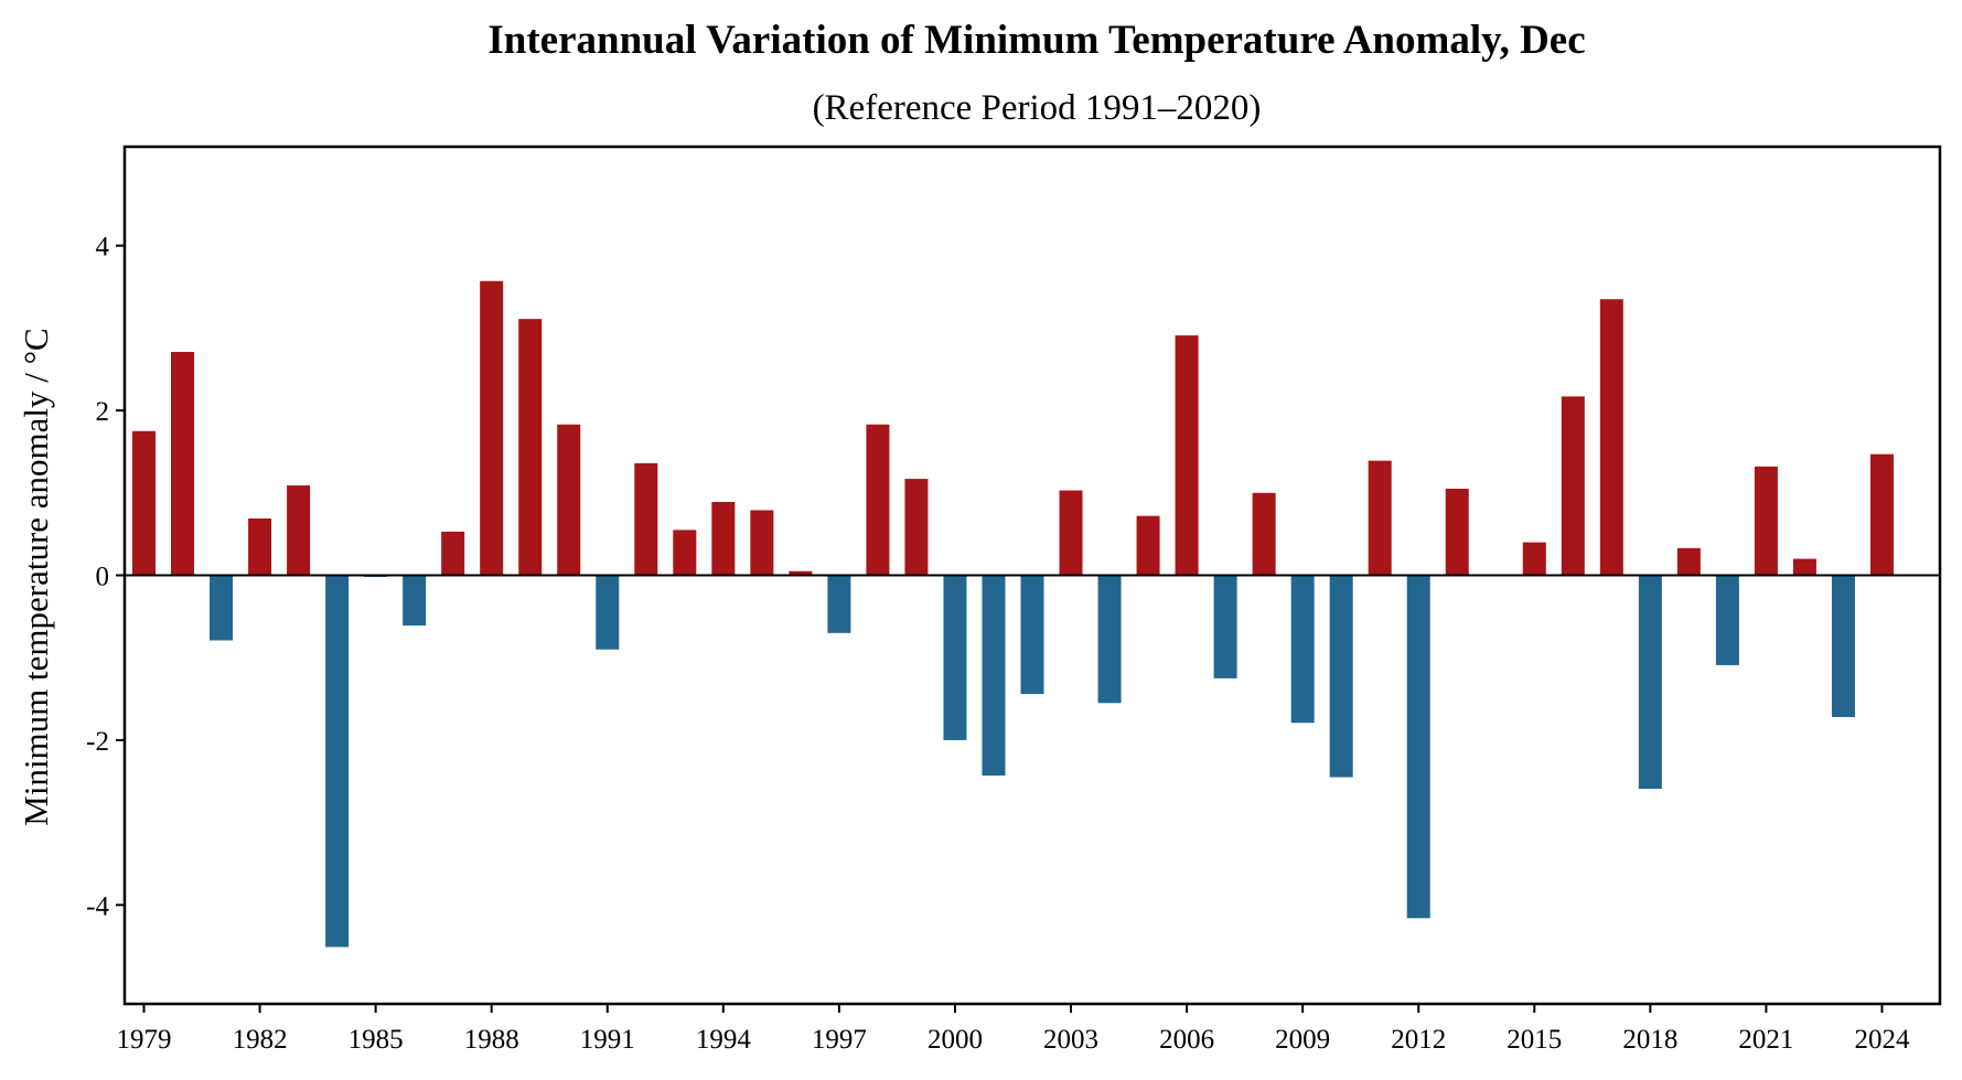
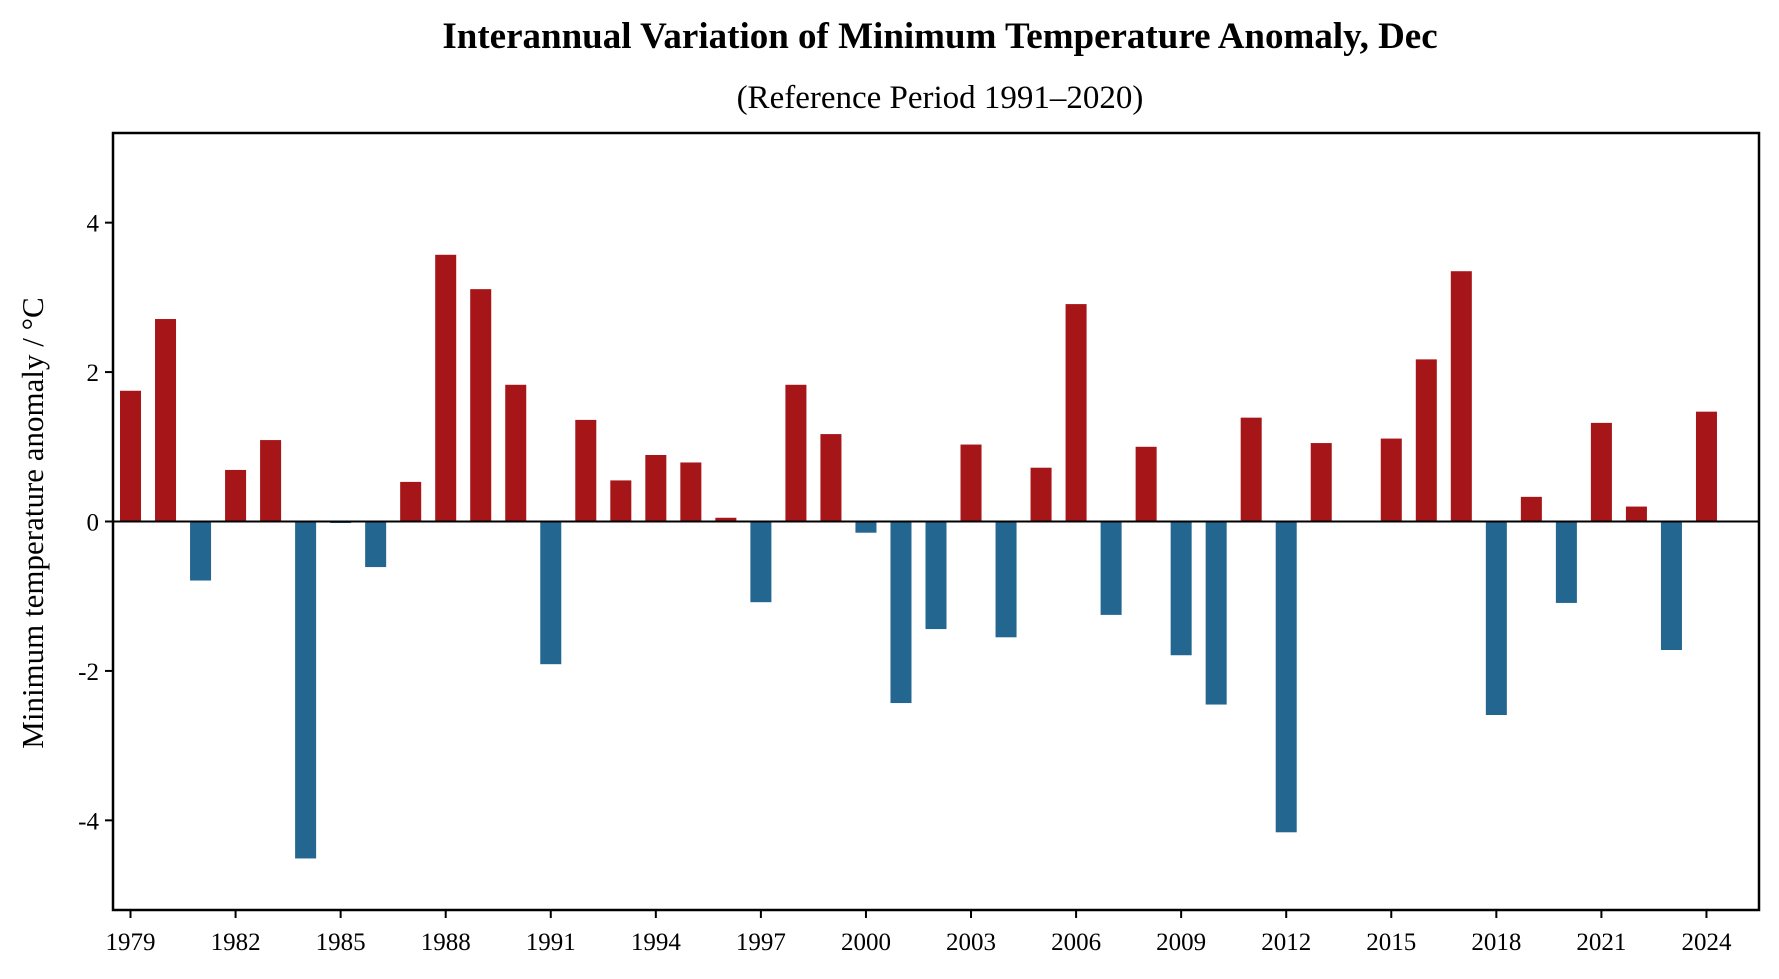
1991: -0.9 -> -1.9
1997: -0.7 -> -1.1
2000: -2.0 -> -0.1
2015: 0.4 -> 1.1
